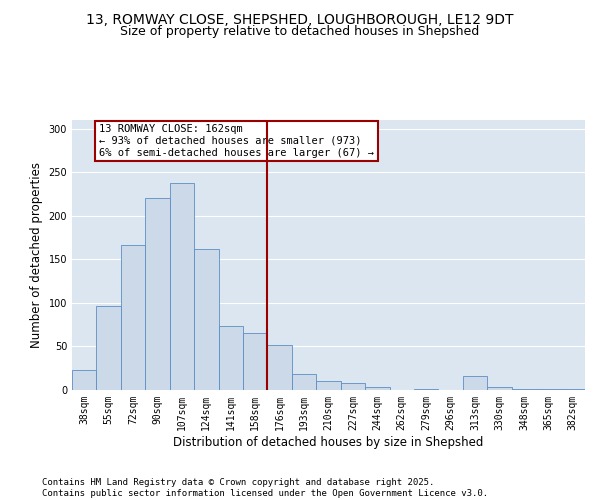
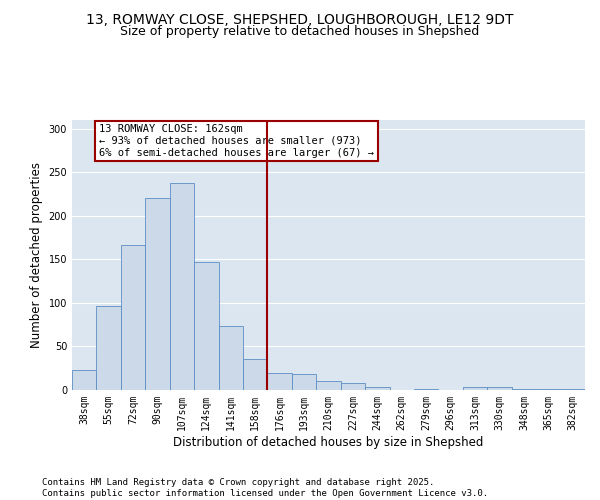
124sqm: 162 -> 147
158sqm: 66 -> 36
176sqm: 52 -> 19
313sqm: 16 -> 4
